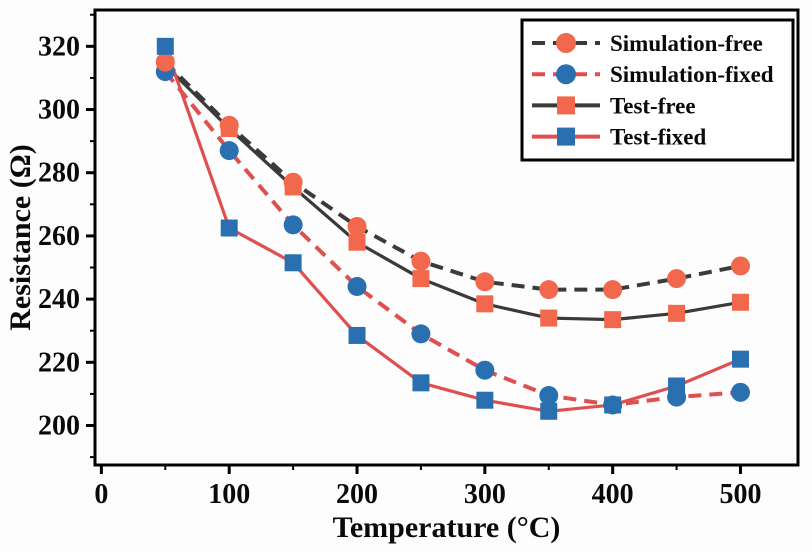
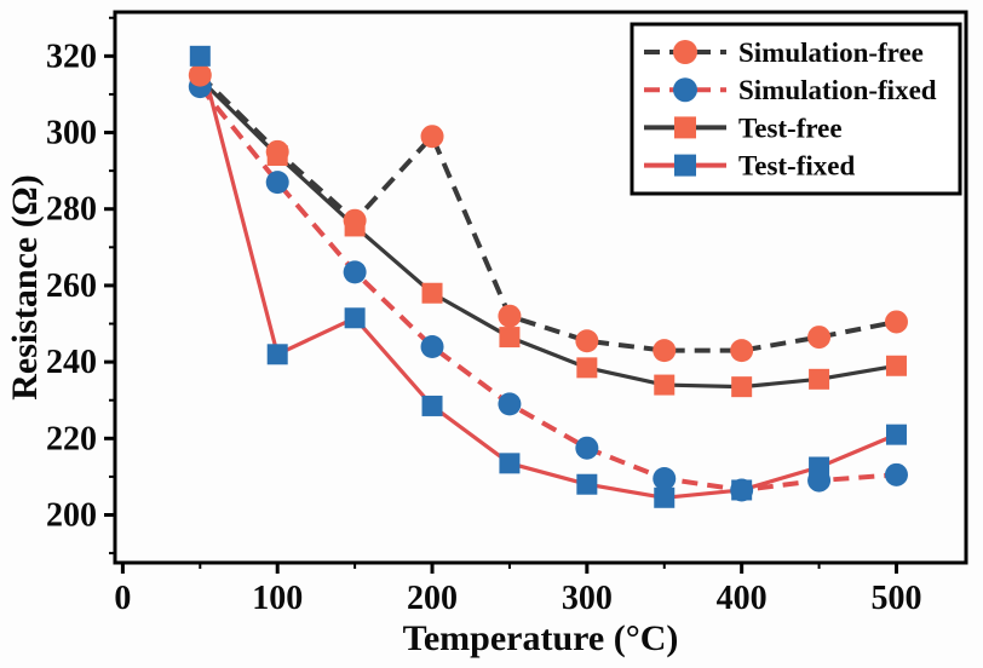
Test-fixed/100: 262 -> 242
Simulation-free/200: 263 -> 299
